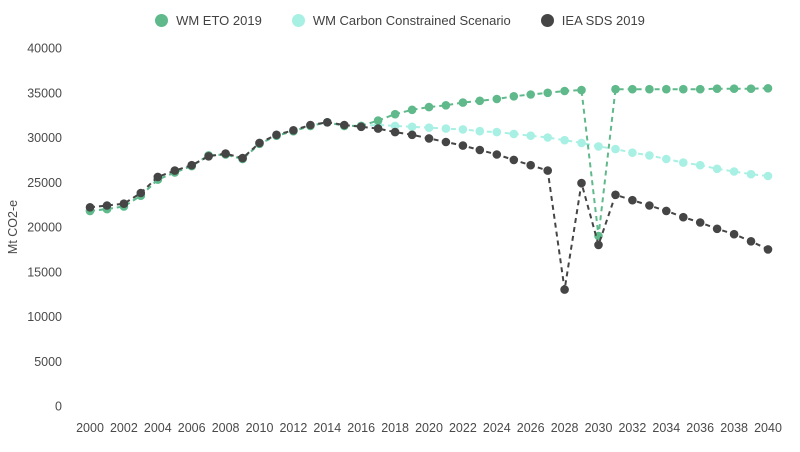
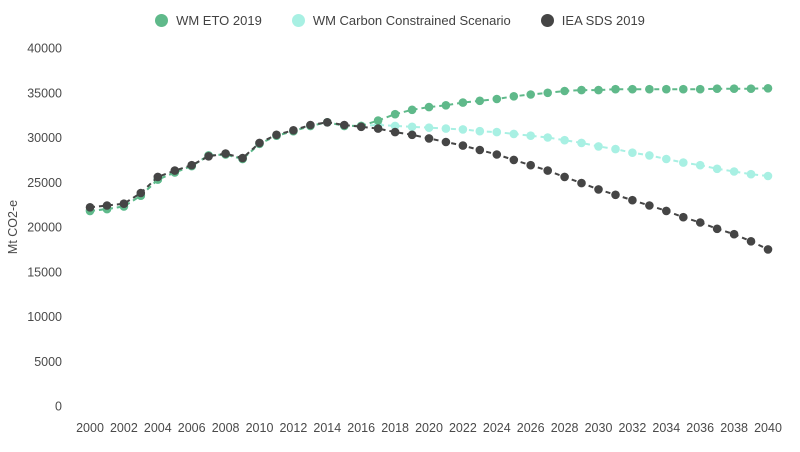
IEA SDS 2019/2028: 13000 -> 26000
WM ETO 2019/2030: 19000 -> 35000
IEA SDS 2019/2030: 18000 -> 24000
